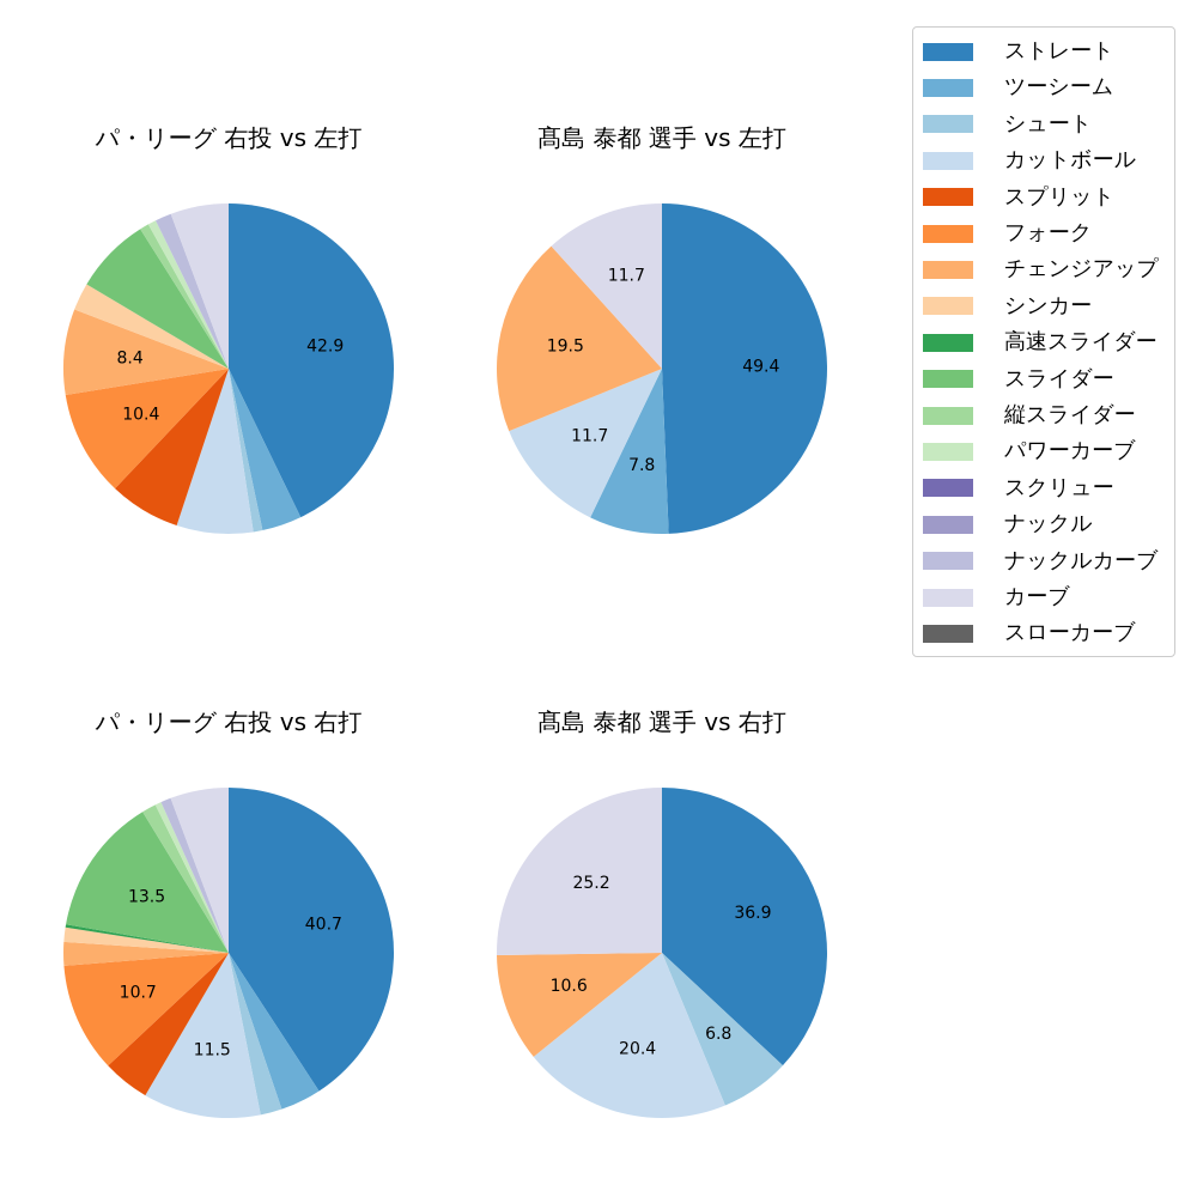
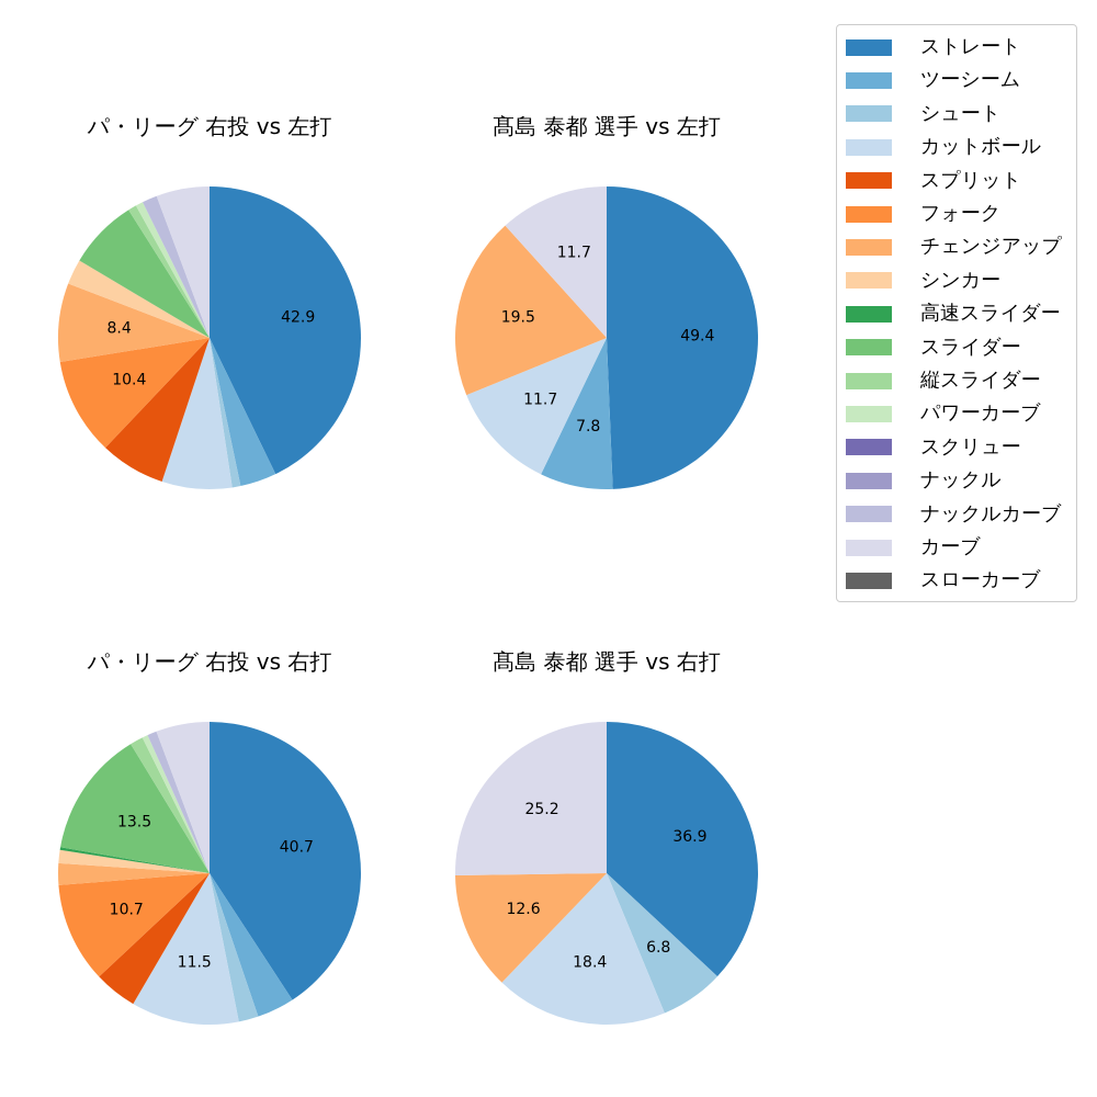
髙島 泰都 選手 vs 右打/カットボール: 20.4 -> 18.4
髙島 泰都 選手 vs 右打/チェンジアップ: 10.6 -> 12.6
